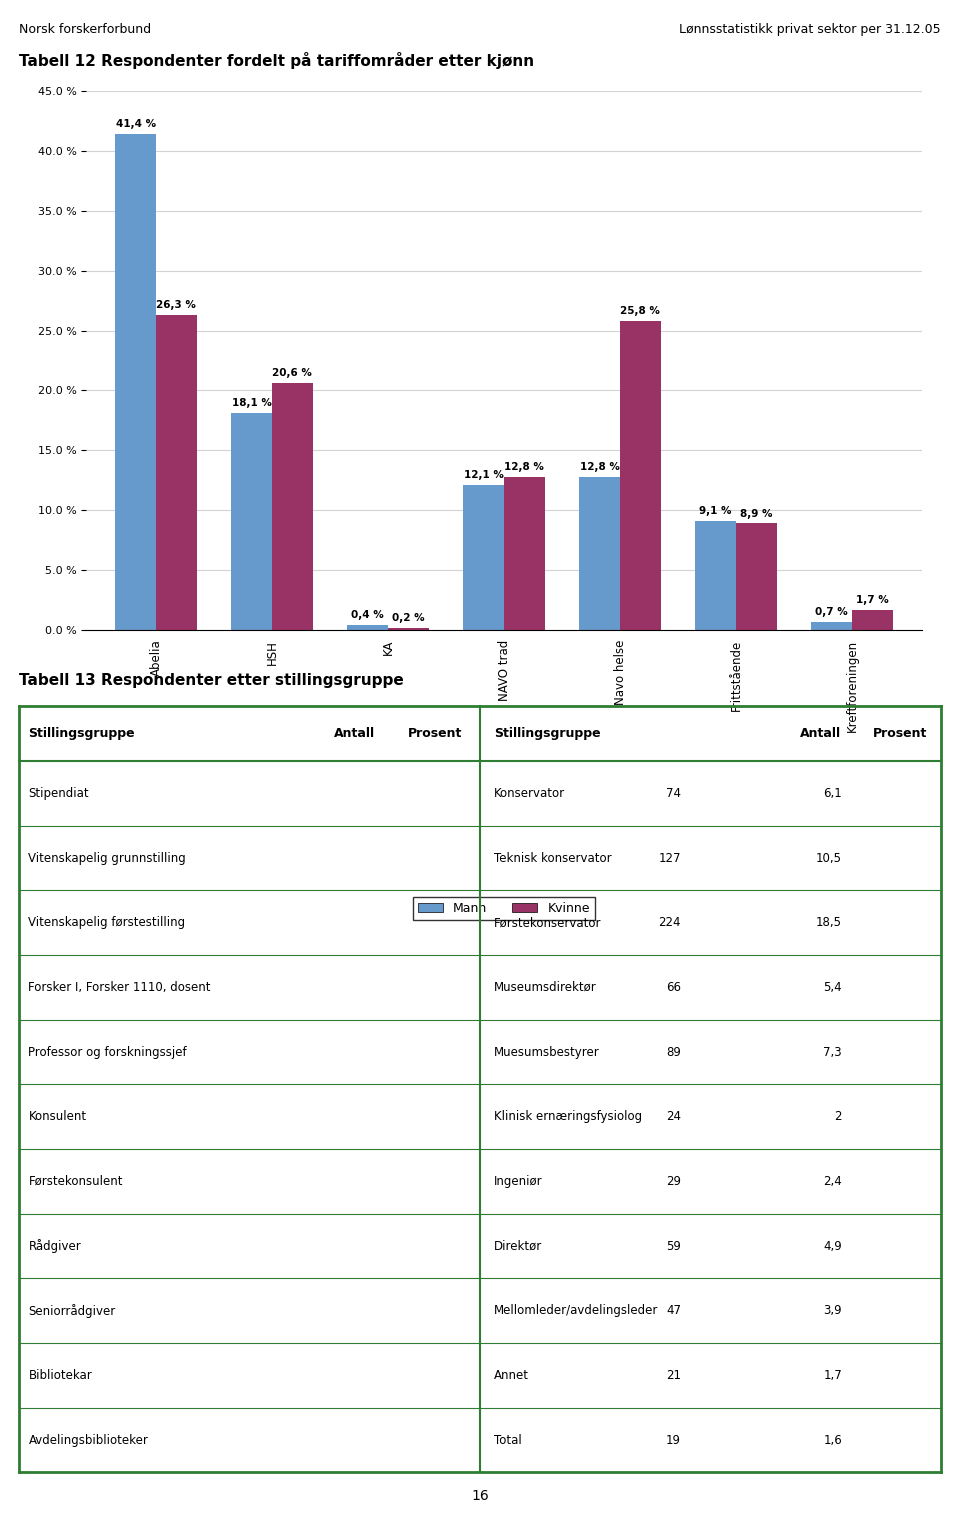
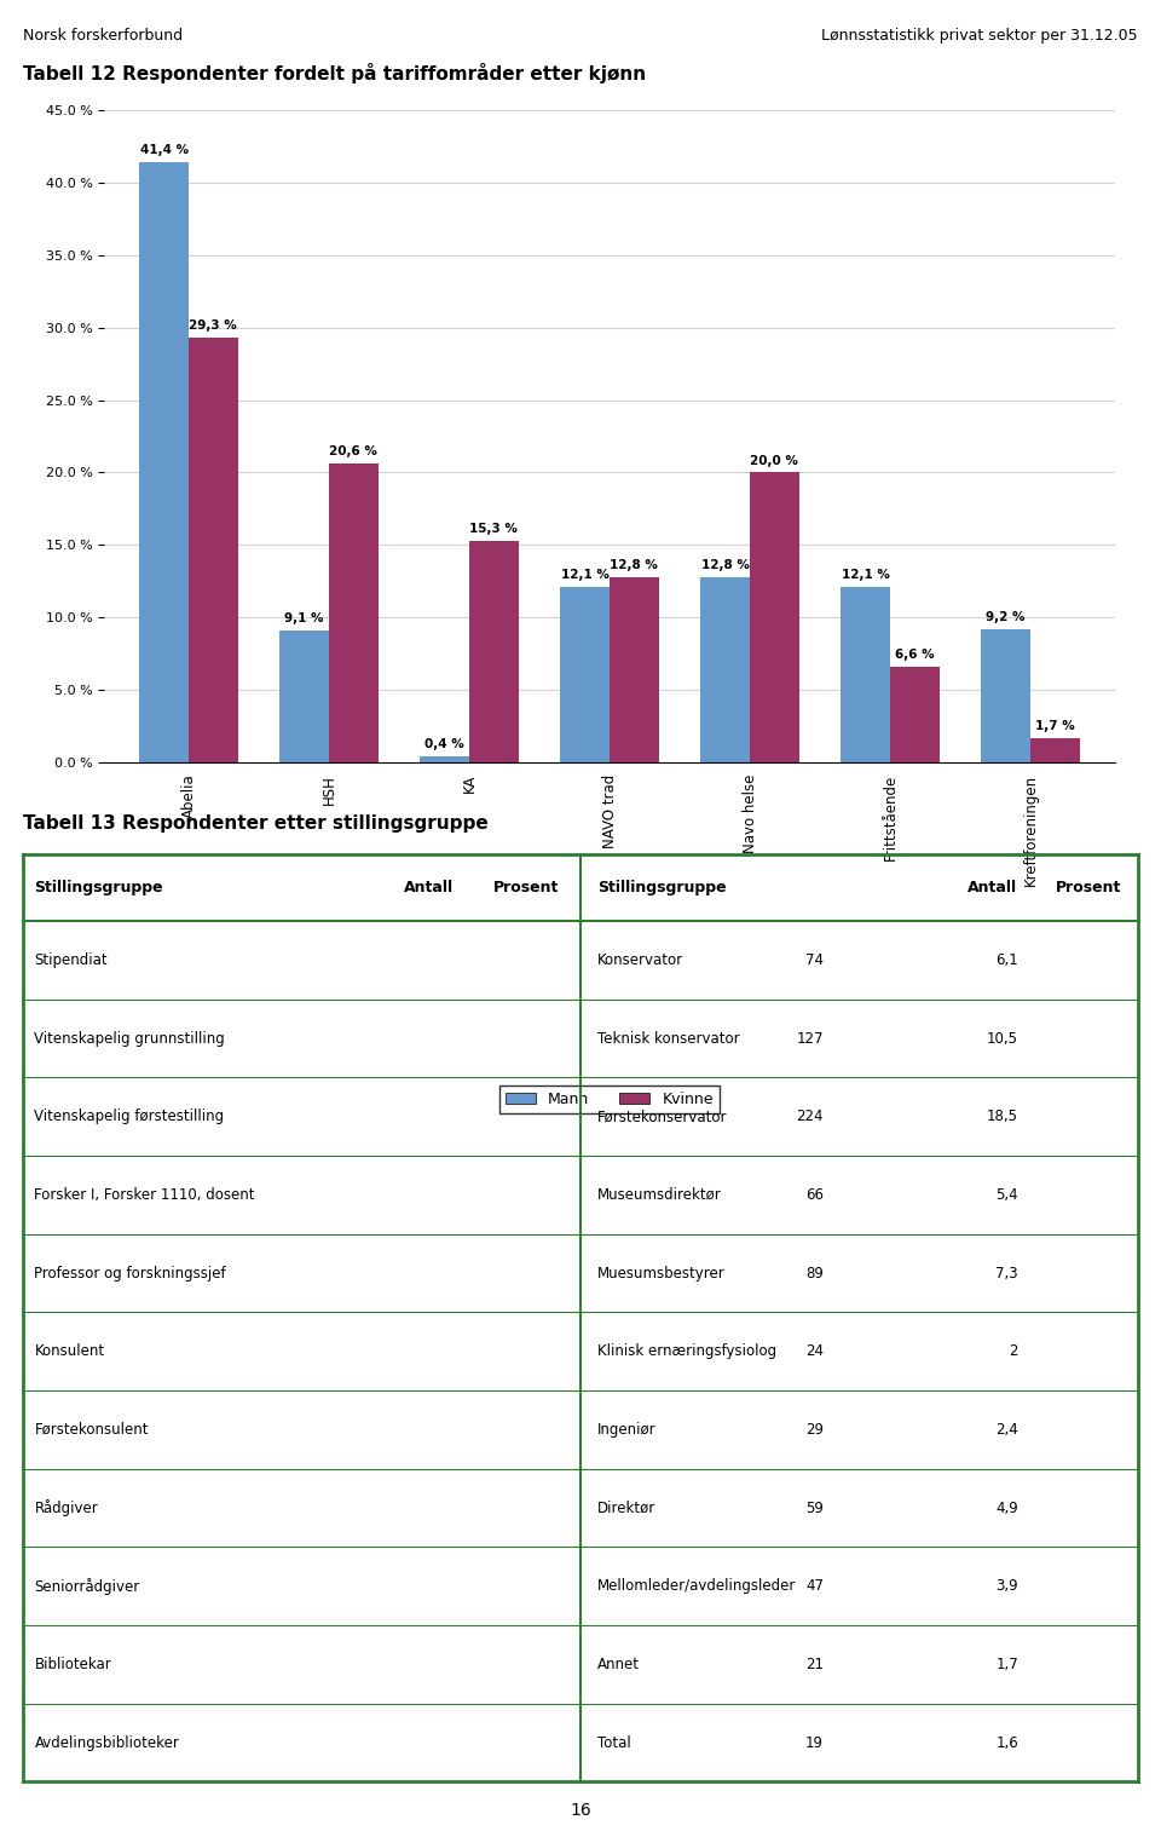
Kvinne/Abelia: 26,3 -> 29,3
Mann/HSH: 18,1 -> 9,1
Kvinne/KA: 0,2 -> 15,3
Kvinne/Navo helse: 25,8 -> 20,0
Mann/Frittstående: 9,1 -> 12,1
Kvinne/Frittstående: 8,9 -> 6,6
Mann/Kreftforeningen: 0,7 -> 9,2
